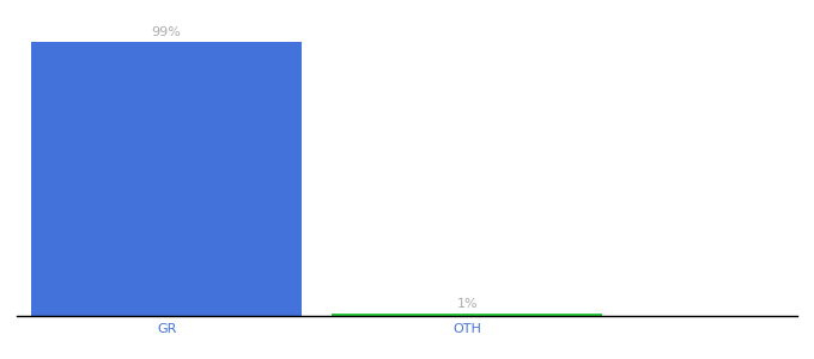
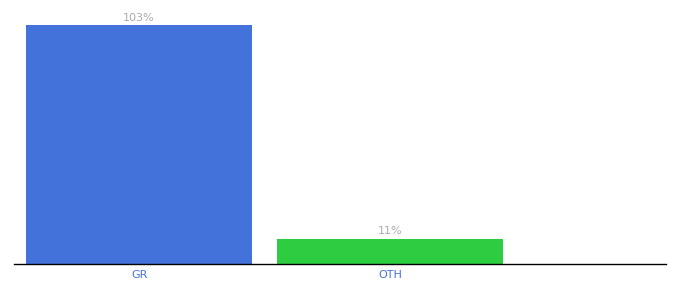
GR: 99% -> 103%
OTH: 1% -> 11%
